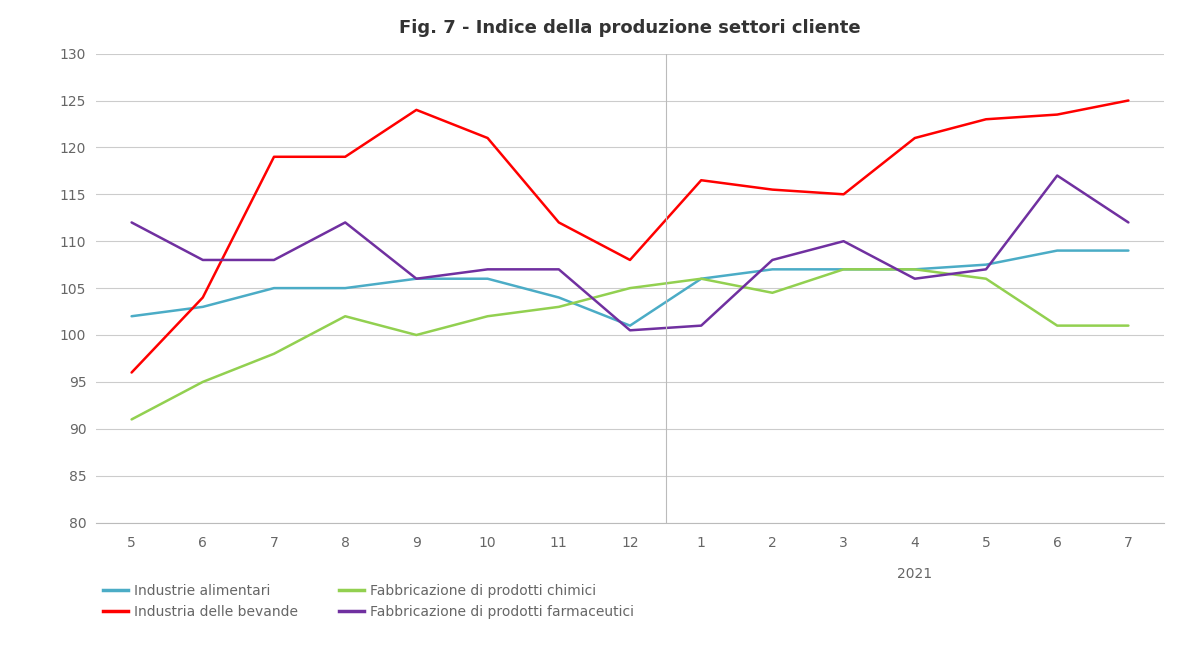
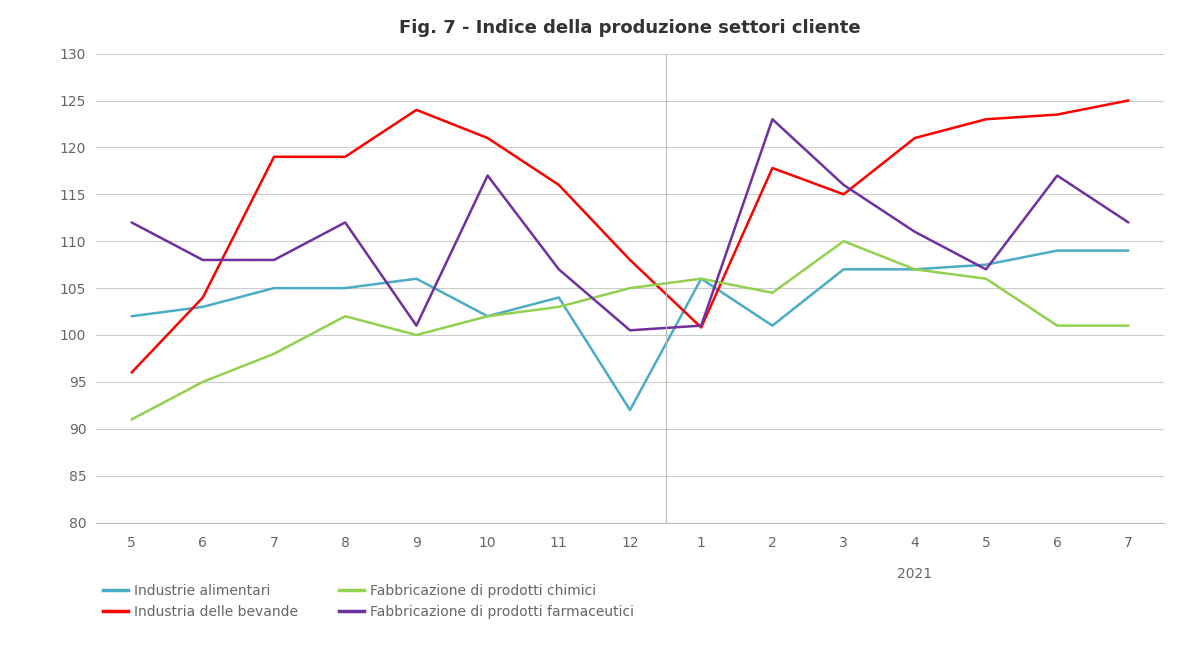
Fabbricazione di prodotti farmaceutici/9: 106.0 -> 101.0
Industrie alimentari/10: 106.0 -> 102.0
Fabbricazione di prodotti farmaceutici/10: 107.0 -> 117.0
Industria delle bevande/11: 112.0 -> 116.0
Industrie alimentari/12: 101.0 -> 92.0
Industria delle bevande/1: 116.5 -> 100.8
Industrie alimentari/2: 107.0 -> 101.0
Industria delle bevande/2: 115.5 -> 117.8
Fabbricazione di prodotti farmaceutici/2: 108.0 -> 123.0
Fabbricazione di prodotti chimici/3: 107.0 -> 110.0
Fabbricazione di prodotti farmaceutici/3: 110.0 -> 116.0
Fabbricazione di prodotti farmaceutici/4: 106.0 -> 111.0
